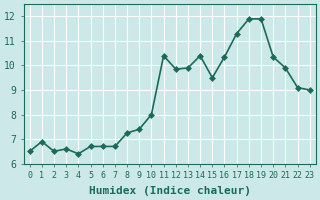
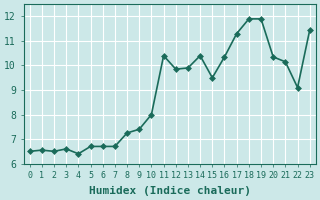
1: 6.90 -> 6.55
21: 9.90 -> 10.15
23: 9.00 -> 11.45
